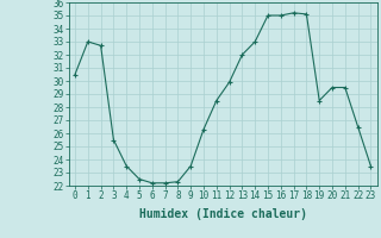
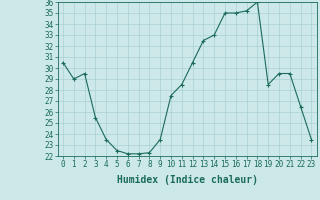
1: 33.0 -> 29.0
2: 32.7 -> 29.5
10: 26.3 -> 27.5
12: 29.9 -> 30.5
13: 32.0 -> 32.5
18: 35.1 -> 36.0
